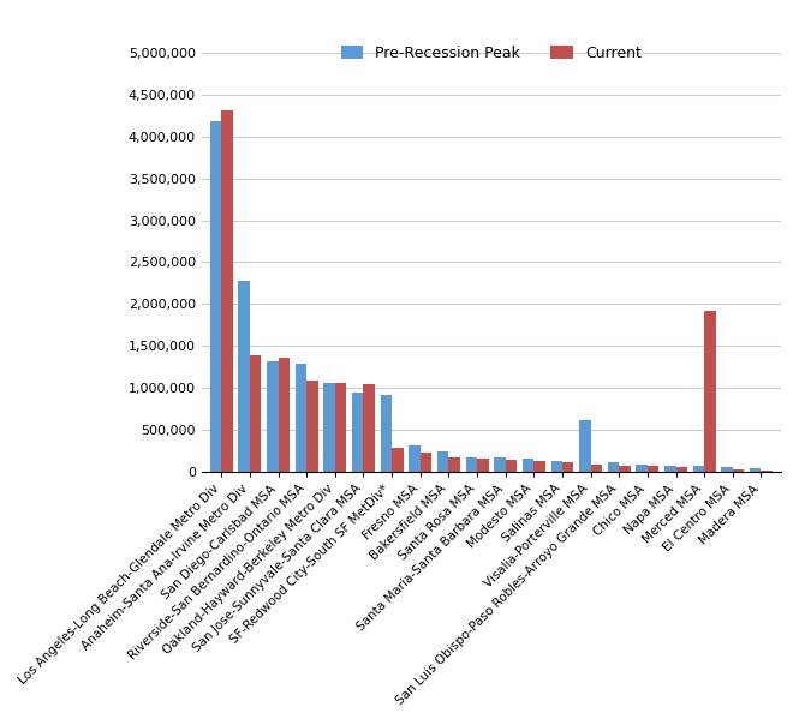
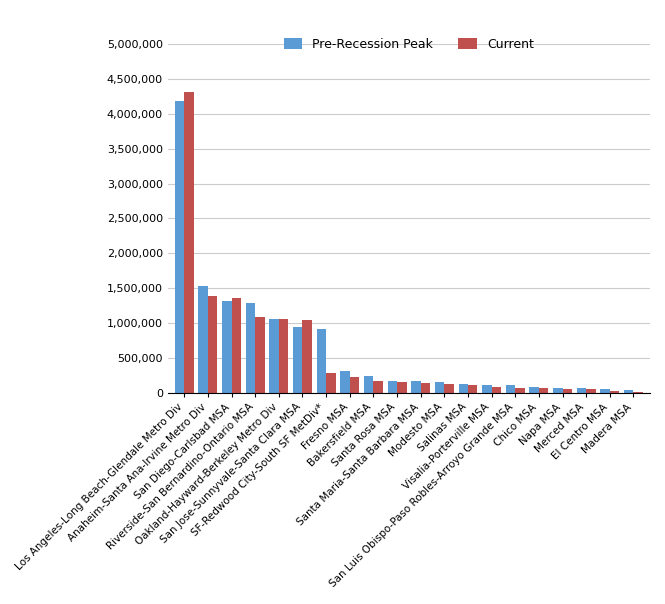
Pre-Recession Peak/Anaheim-Santa Ana-Irvine Metro Div: 2,280,000 -> 1,530,000
Pre-Recession Peak/Visalia-Porterville MSA: 620,000 -> 120,000
Current/Merced MSA: 1,920,000 -> 50,000
